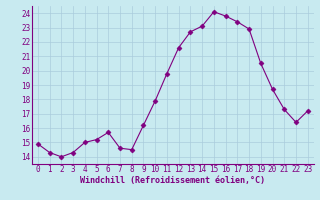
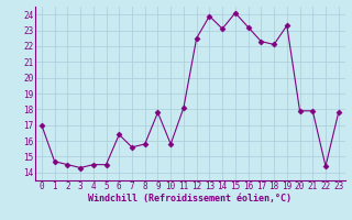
0: 14.9 -> 17.0
1: 14.3 -> 14.7
2: 14.0 -> 14.5
4: 15.0 -> 14.5
5: 15.2 -> 14.5
6: 15.7 -> 16.4
7: 14.6 -> 15.6
8: 14.5 -> 15.8
9: 16.2 -> 17.8
10: 17.9 -> 15.8
11: 19.8 -> 18.1
12: 21.6 -> 22.5
13: 22.7 -> 23.9
16: 23.8 -> 23.2
17: 23.4 -> 22.3
18: 22.9 -> 22.1
19: 20.5 -> 23.3
20: 18.7 -> 17.9
21: 17.3 -> 17.9
22: 16.4 -> 14.4
23: 17.2 -> 17.8
